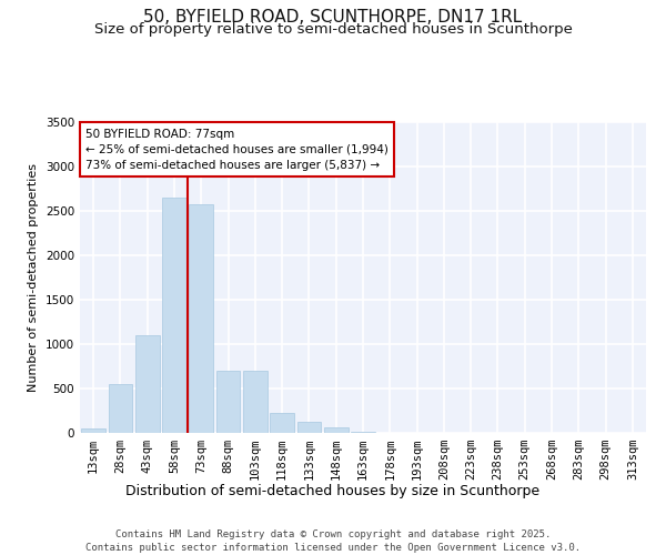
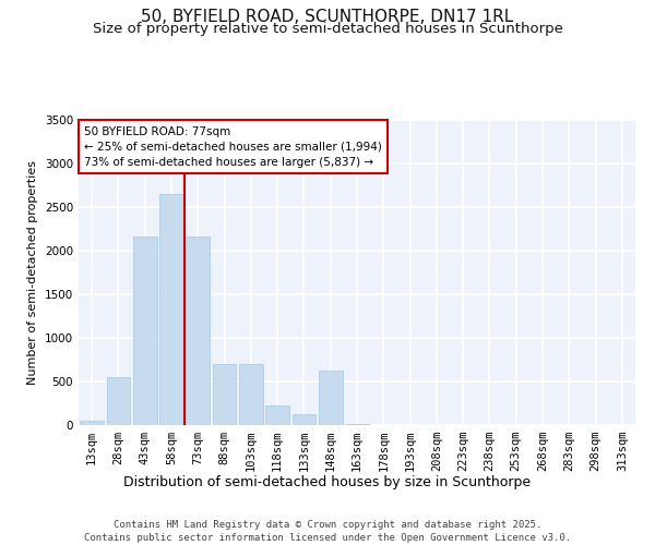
43sqm: 1100 -> 2160
73sqm: 2580 -> 2160
148sqm: 60 -> 620
